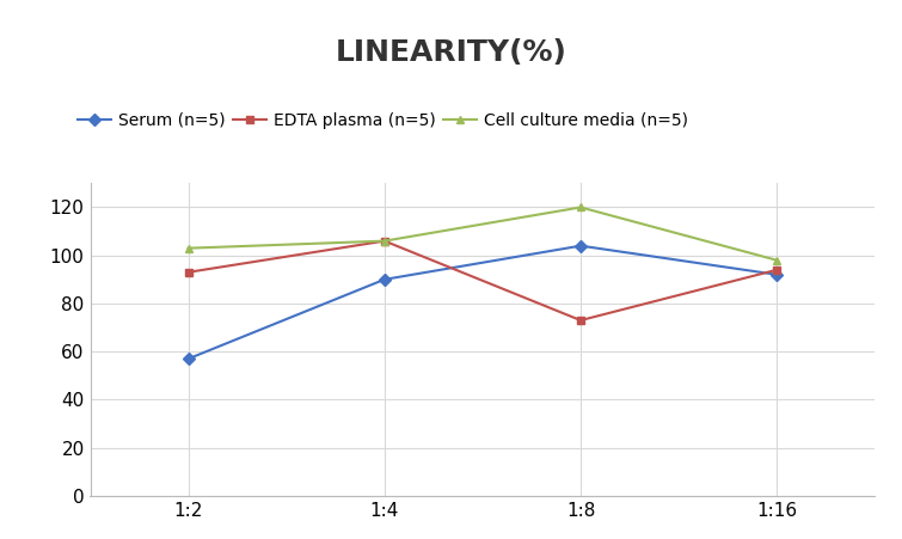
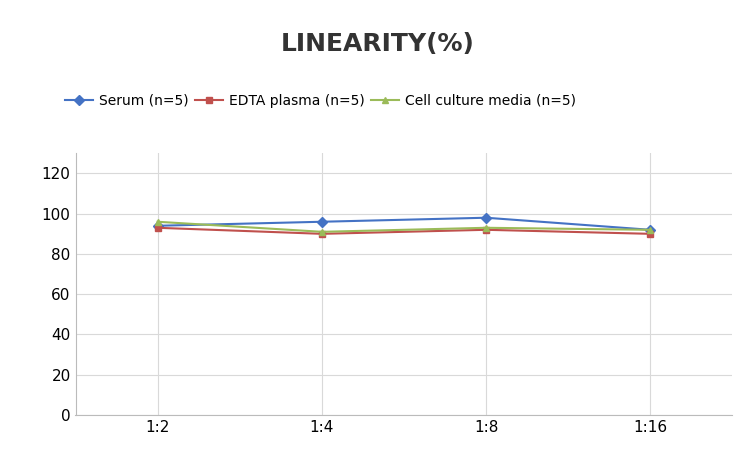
Serum (n=5)/1:2: 57 -> 94
Cell culture media (n=5)/1:2: 103 -> 96
Serum (n=5)/1:4: 90 -> 96
EDTA plasma (n=5)/1:4: 106 -> 90
Cell culture media (n=5)/1:4: 106 -> 91
Serum (n=5)/1:8: 104 -> 98
EDTA plasma (n=5)/1:8: 73 -> 92
Cell culture media (n=5)/1:8: 120 -> 93
EDTA plasma (n=5)/1:16: 94 -> 90
Cell culture media (n=5)/1:16: 98 -> 92
